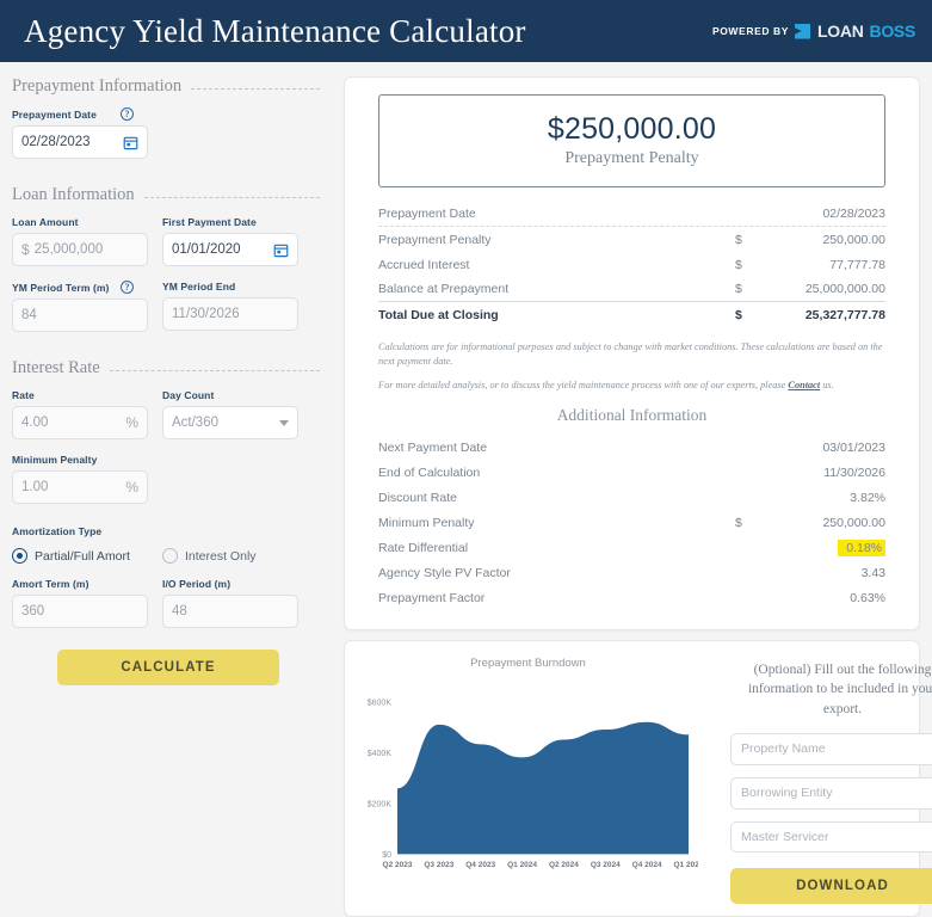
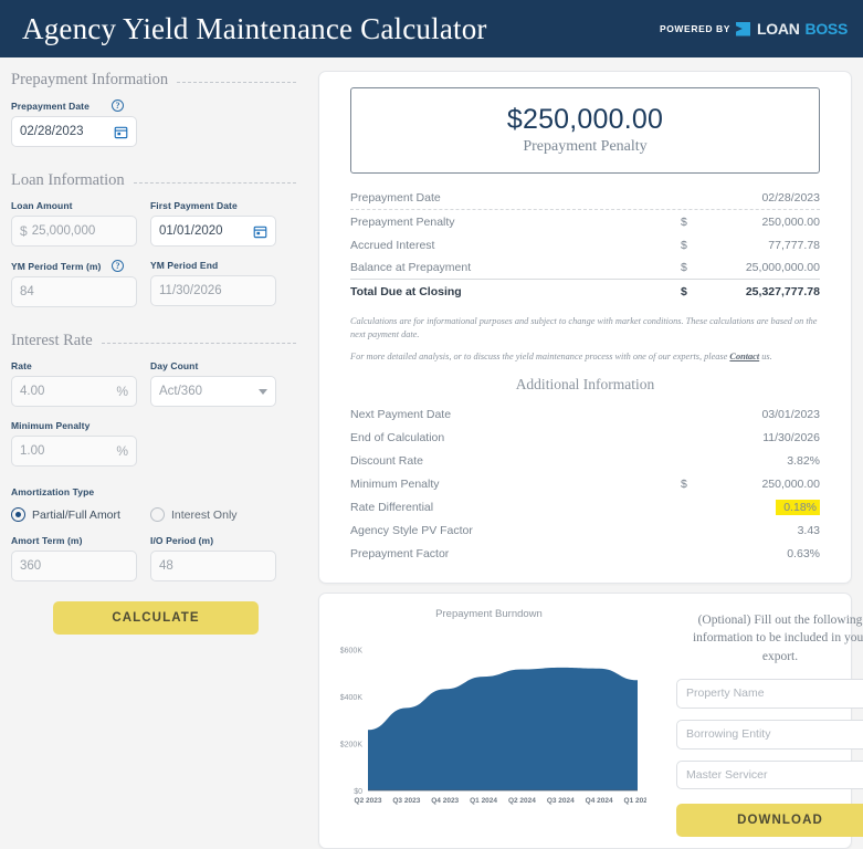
Q3 2023: $510K -> $350K
Q1 2024: $380K -> $480K
Q2 2024: $450K -> $520K
Q3 2024: $490K -> $520K
